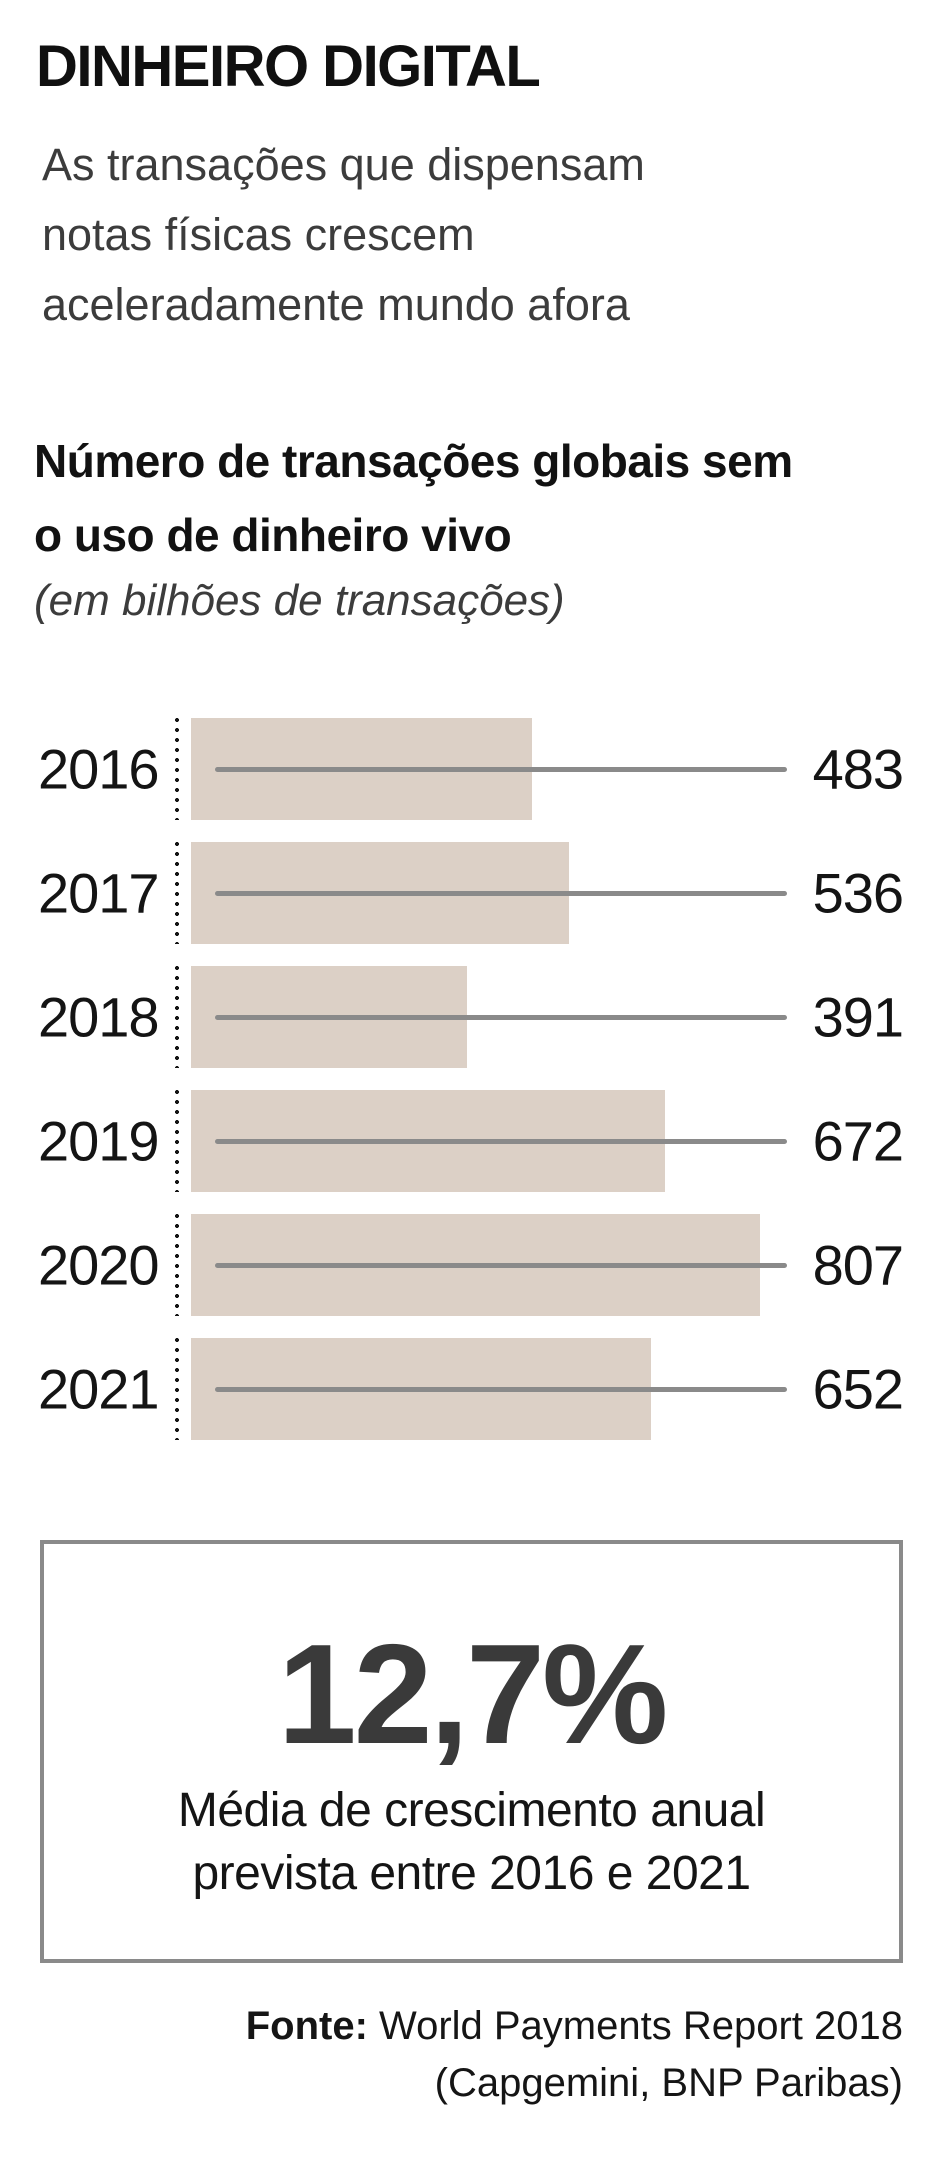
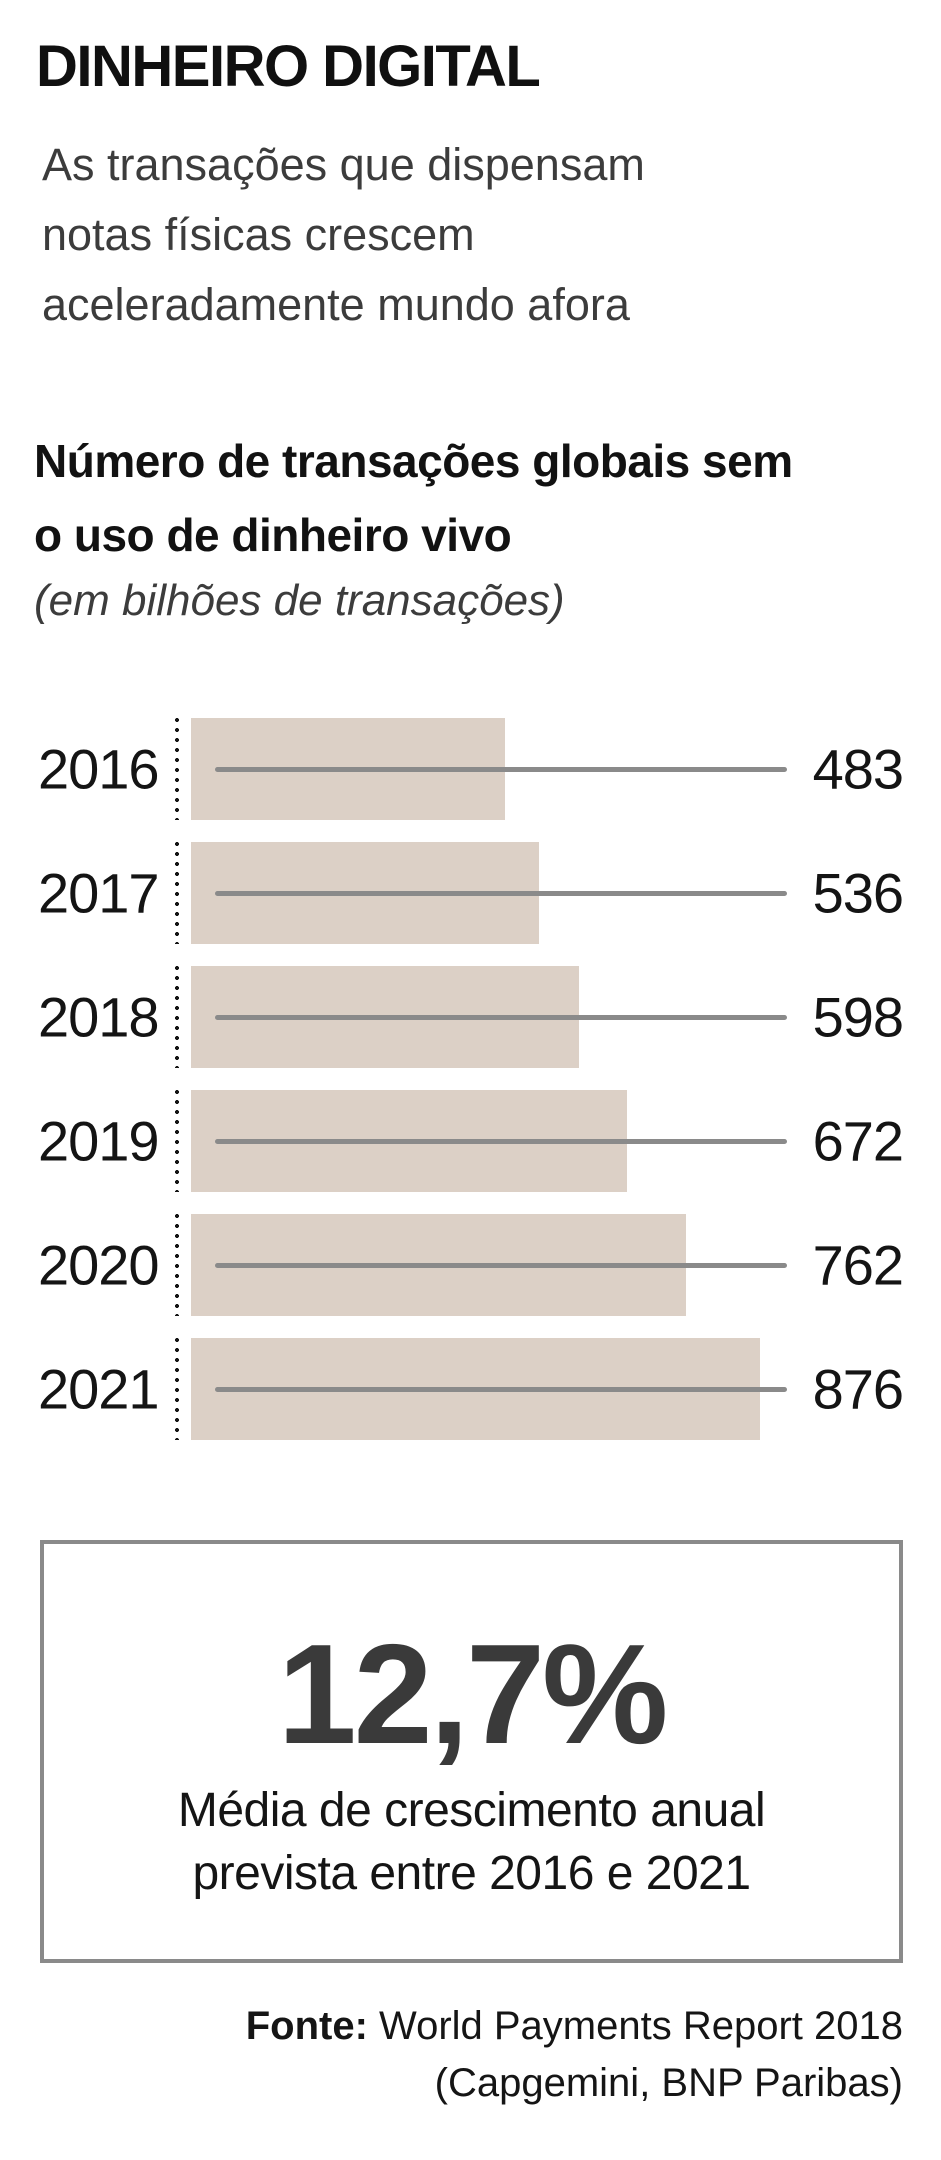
2018: 391 -> 598
2020: 807 -> 762
2021: 652 -> 876
